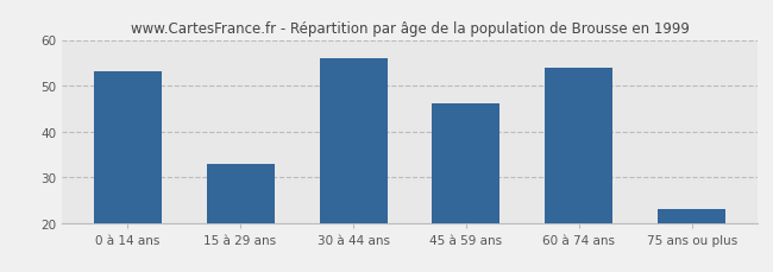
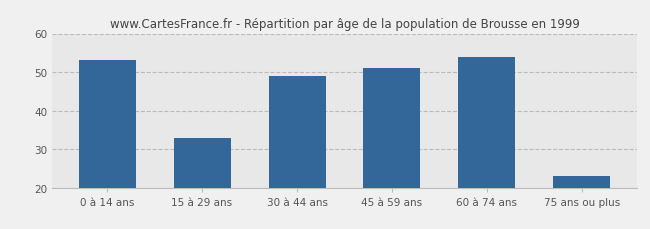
30 à 44 ans: 56 -> 49
45 à 59 ans: 46 -> 51
